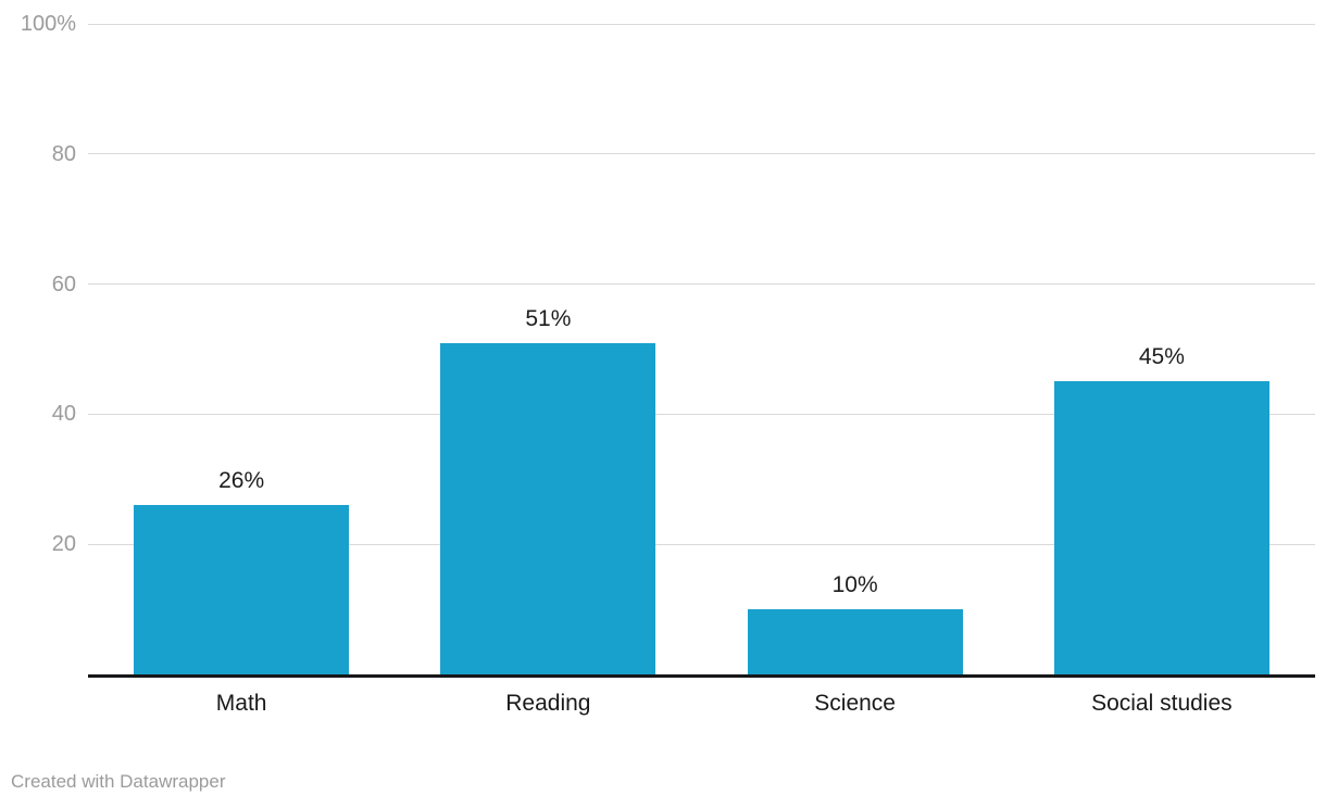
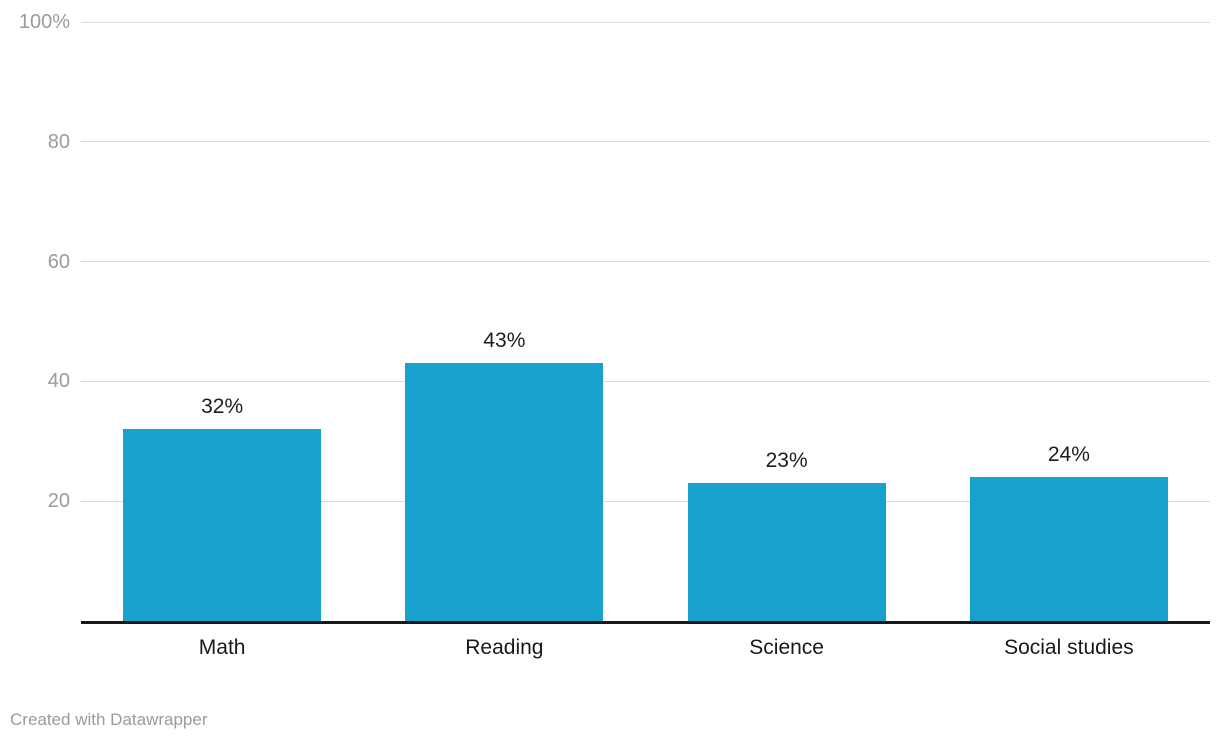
Math: 26% -> 32%
Reading: 51% -> 43%
Science: 10% -> 23%
Social studies: 45% -> 24%
